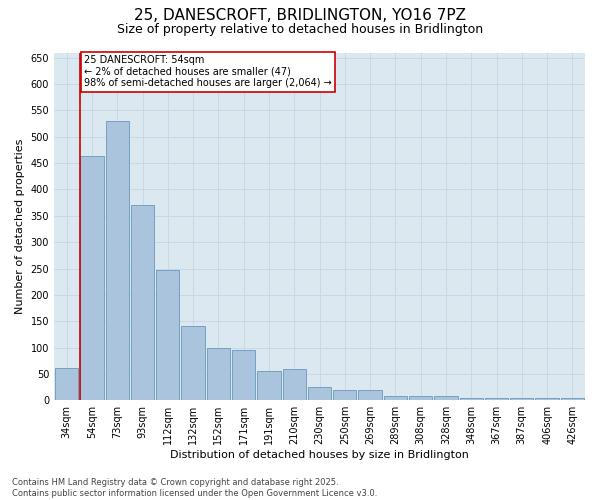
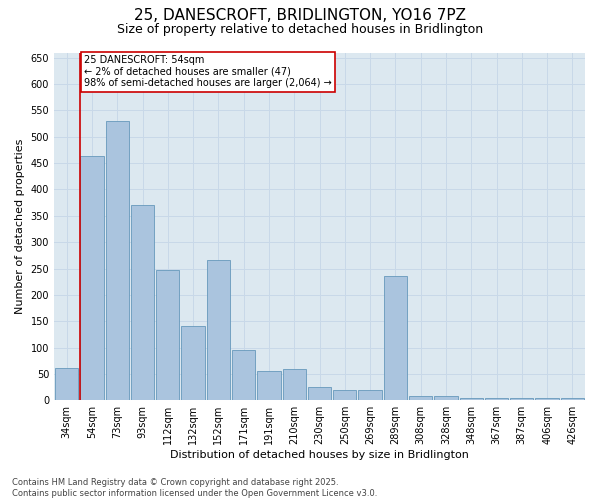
152sqm: 100 -> 266
289sqm: 8 -> 236
